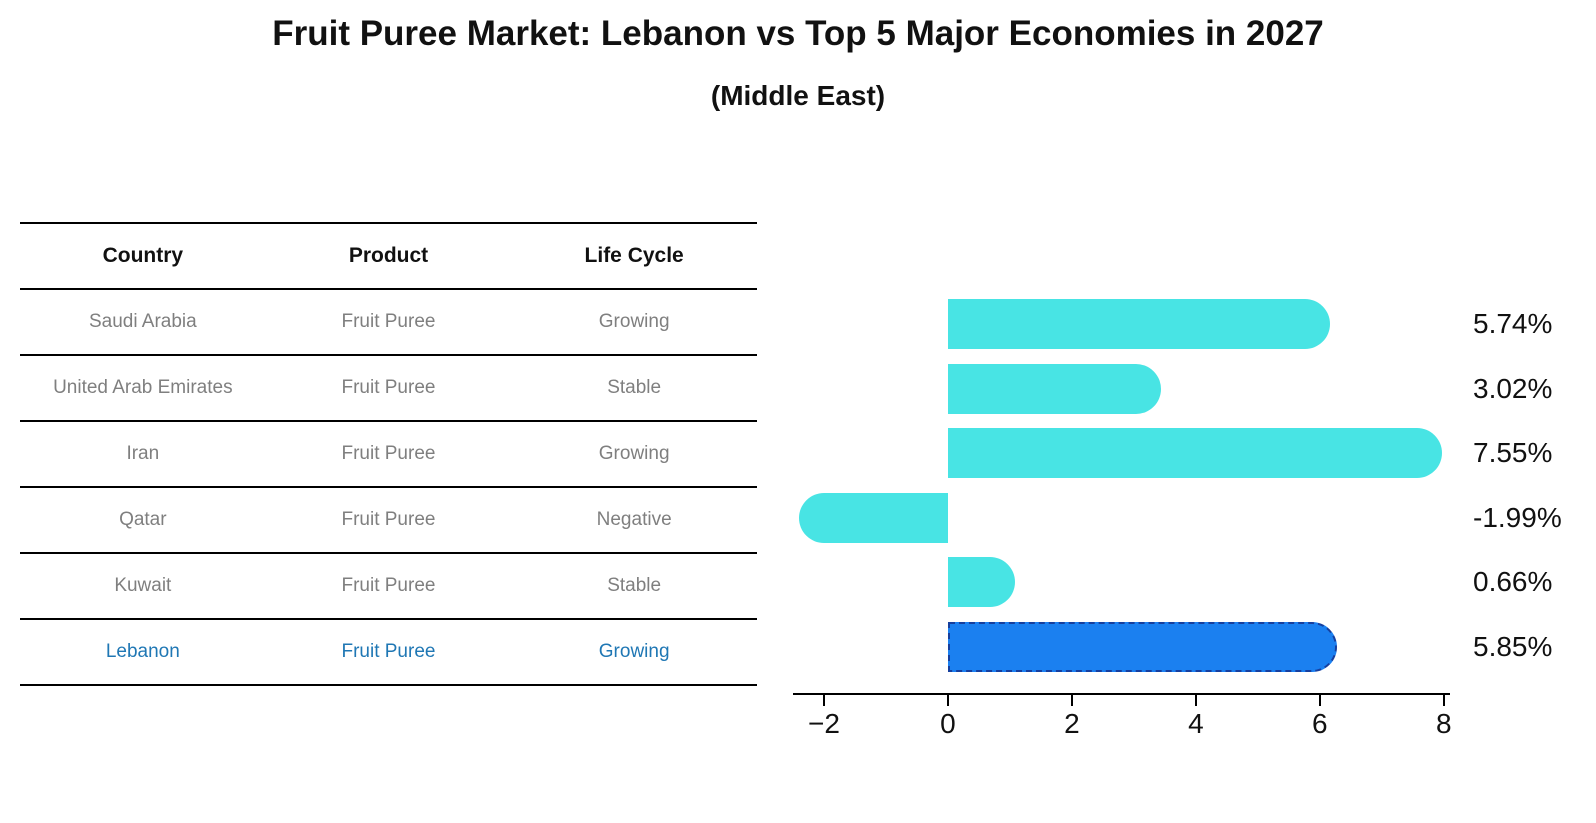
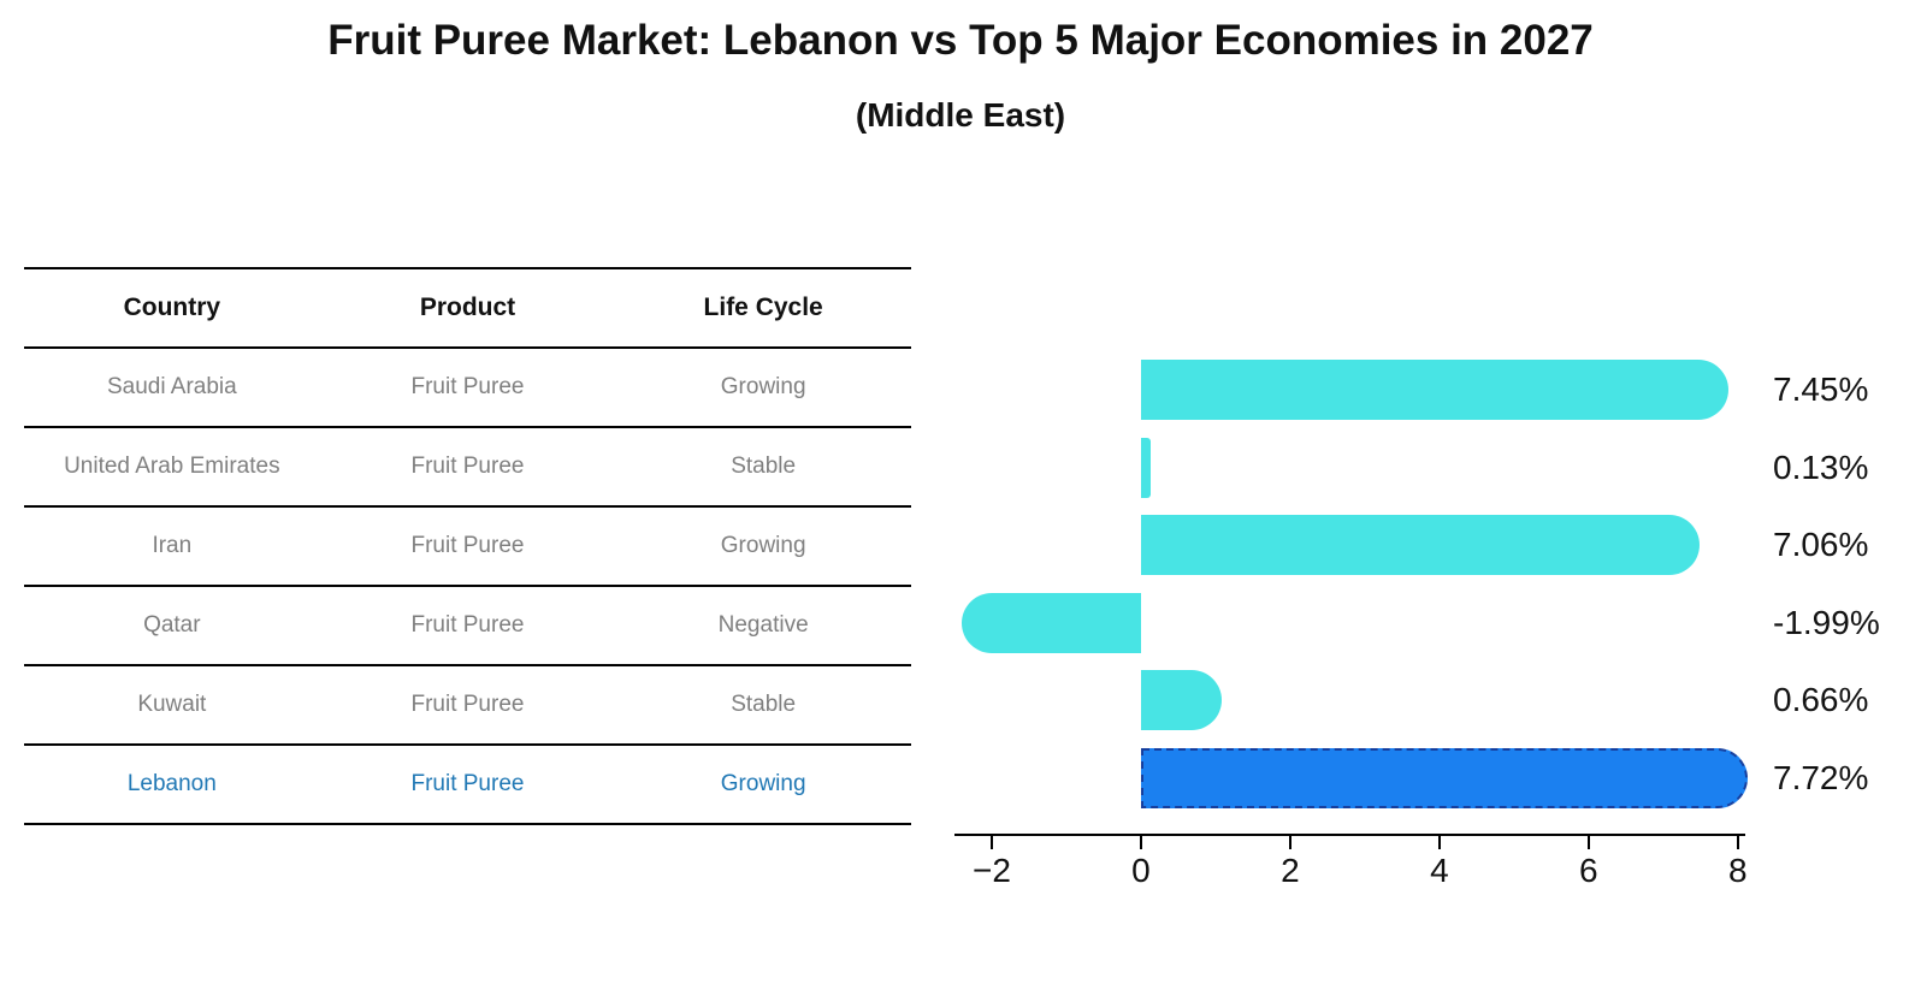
Saudi Arabia: 5.74% -> 7.45%
United Arab Emirates: 3.02% -> 0.13%
Iran: 7.55% -> 7.06%
Lebanon: 5.85% -> 7.72%
